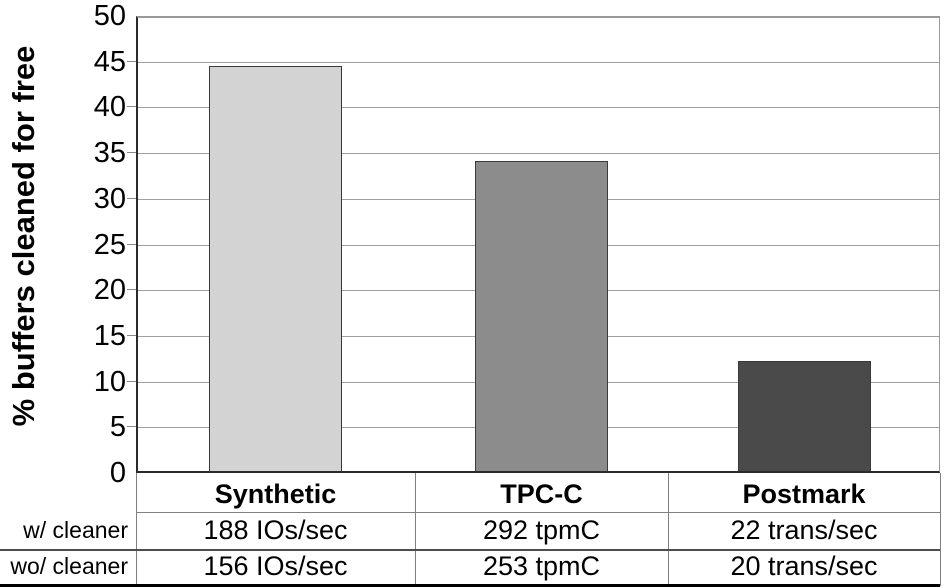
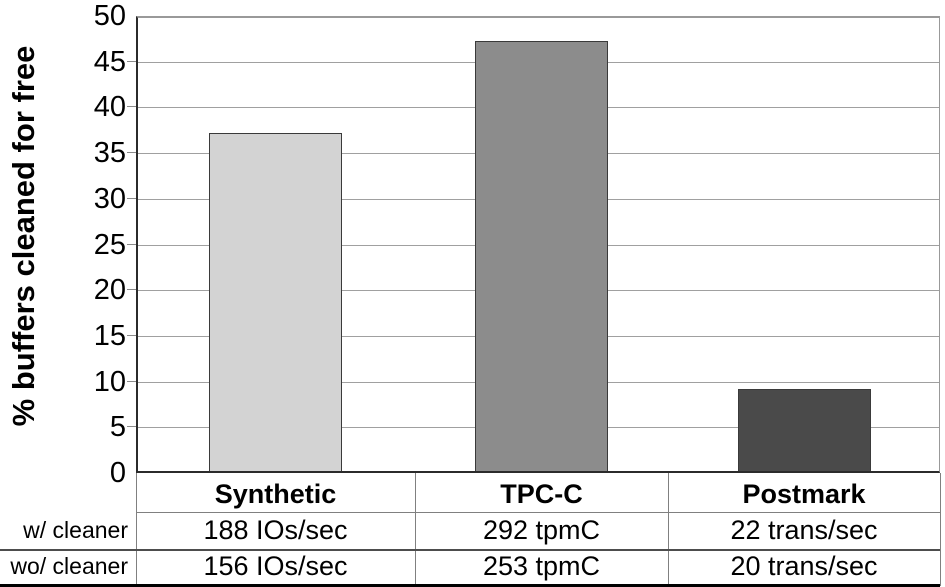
Synthetic: 44 -> 37
TPC-C: 34 -> 47
Postmark: 12 -> 9
